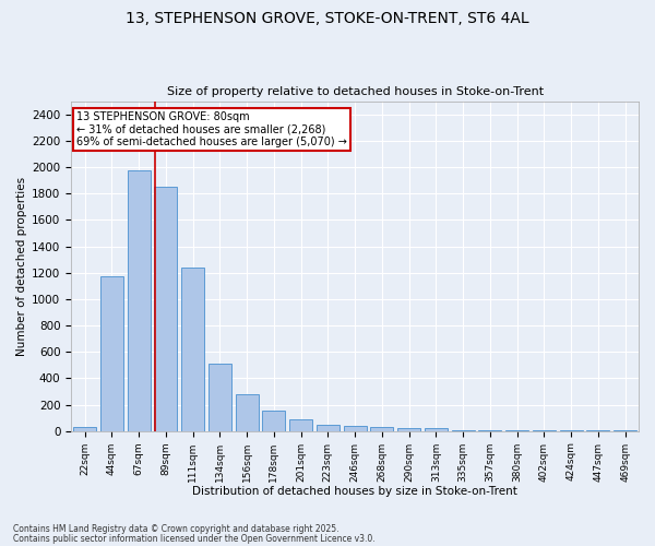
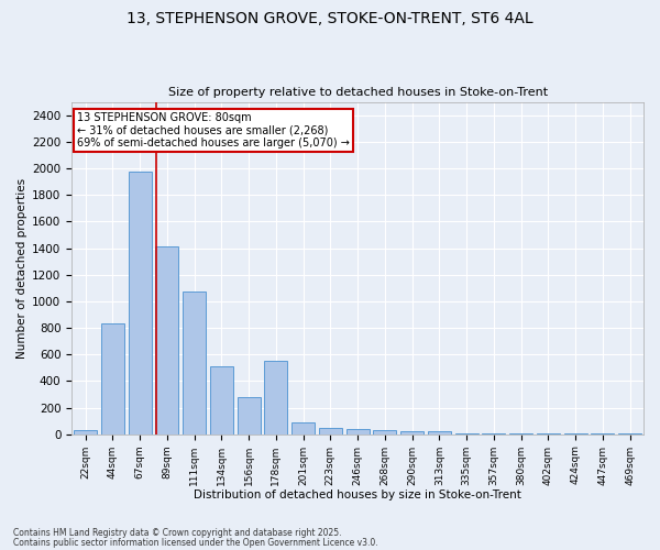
44sqm: 1180 -> 830
89sqm: 1850 -> 1410
111sqm: 1240 -> 1070
178sqm: 160 -> 550
